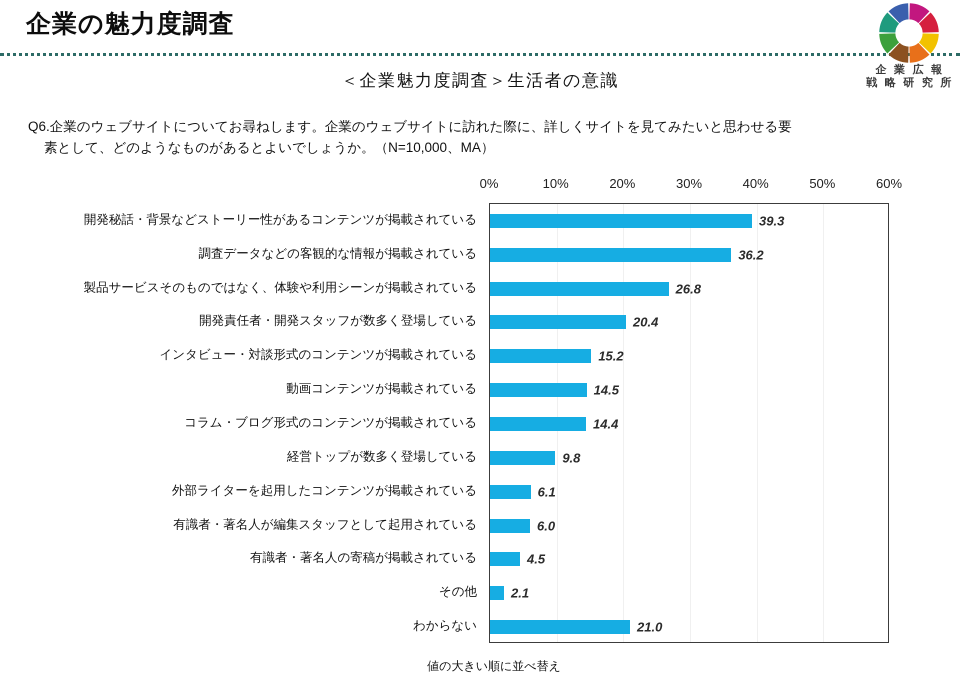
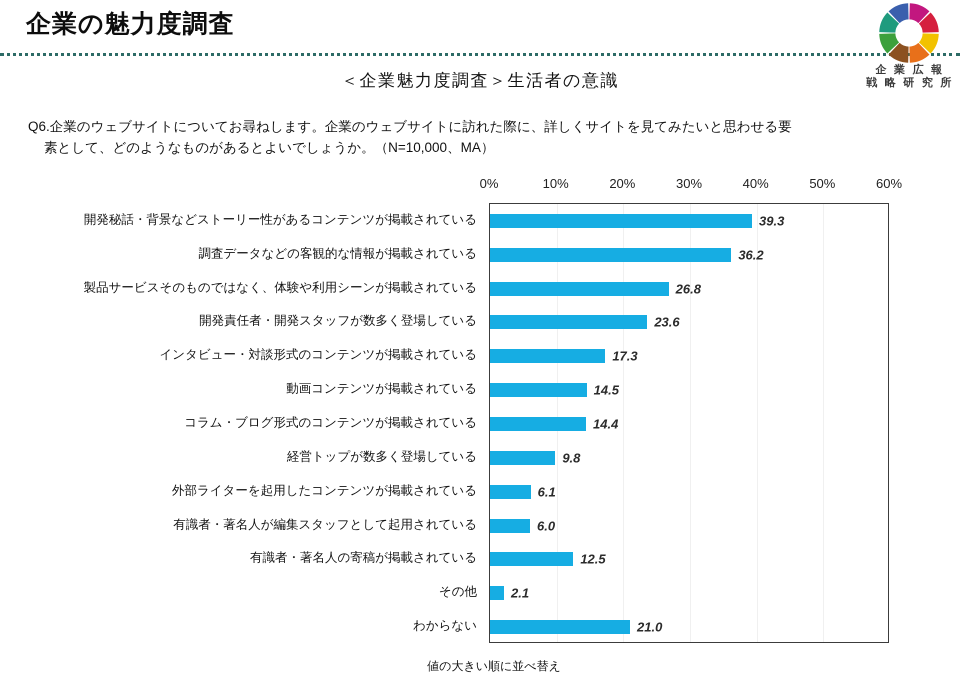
開発責任者・開発スタッフが数多く登場している: 20.4 -> 23.6
インタビュー・対談形式のコンテンツが掲載されている: 15.2 -> 17.3
有識者・著名人の寄稿が掲載されている: 4.5 -> 12.5
